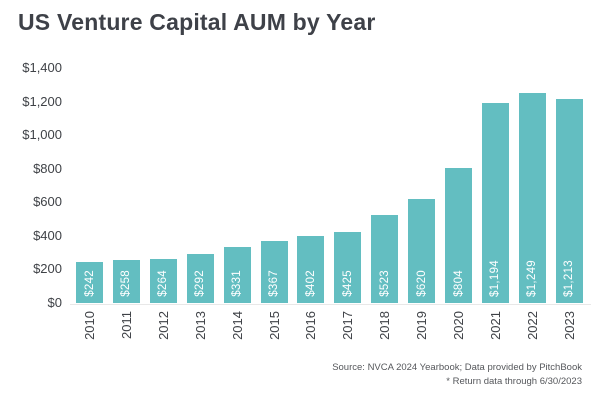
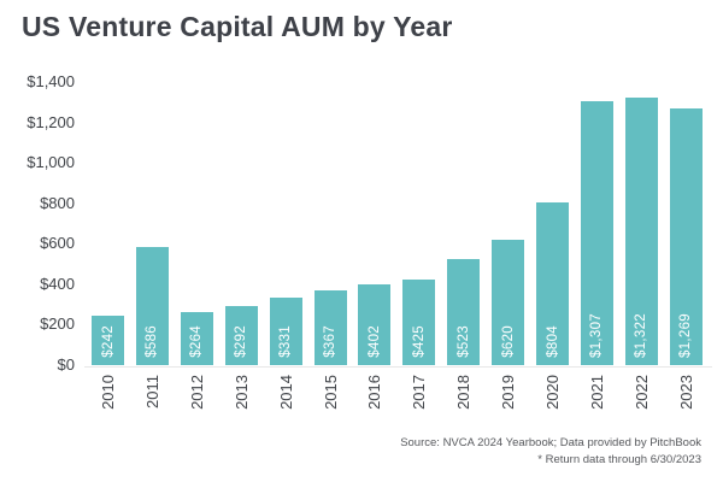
2011: $258 -> $586
2021: $1,194 -> $1,307
2022: $1,249 -> $1,322
2023: $1,213 -> $1,269
